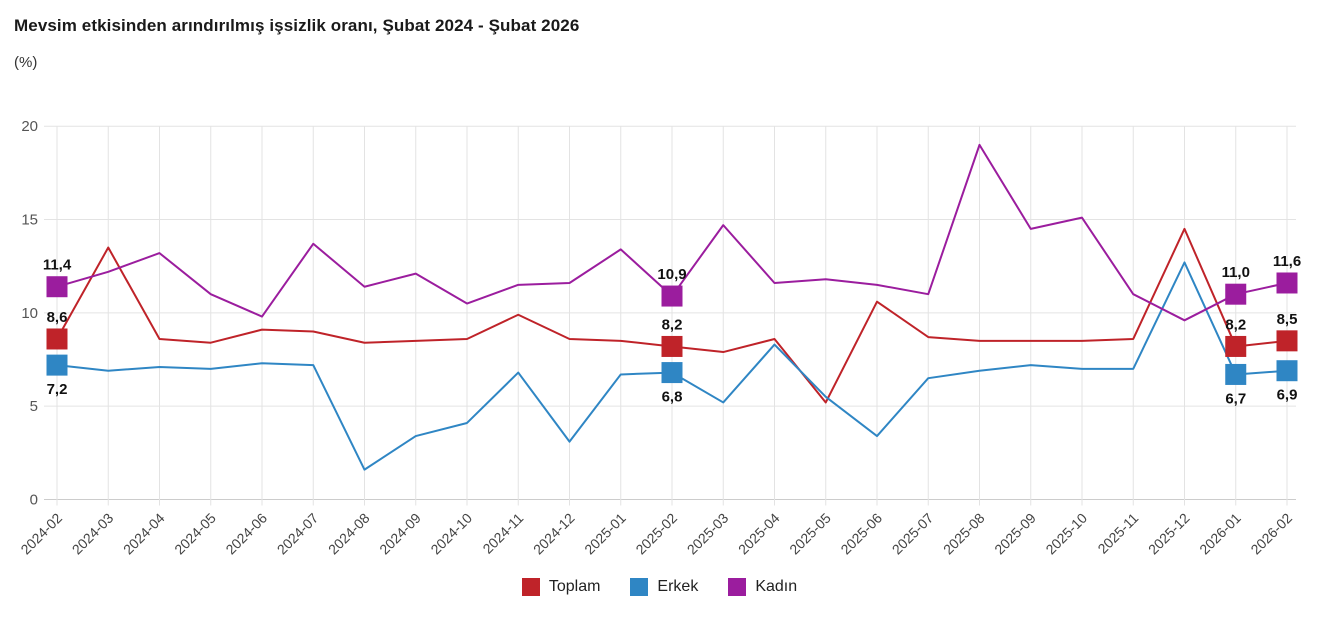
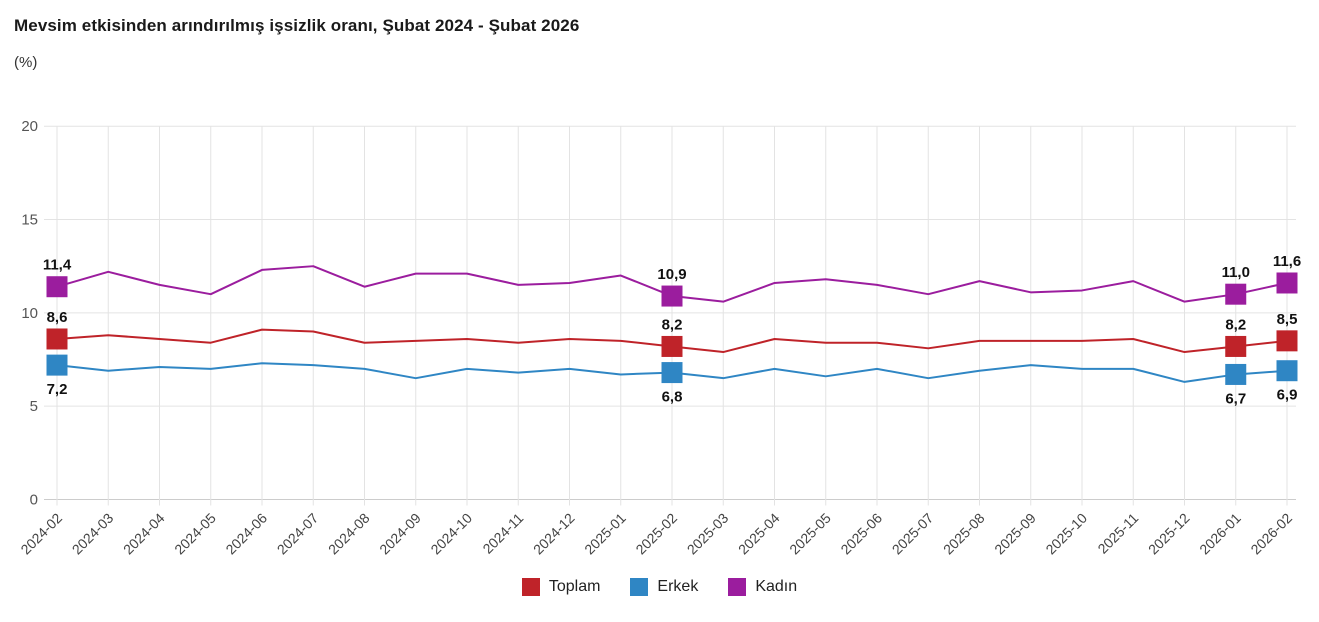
Toplam/2024-03: 13.5 -> 8.8
Kadın/2024-04: 13.2 -> 11.5
Kadın/2024-06: 9.8 -> 12.3
Kadın/2024-07: 13.7 -> 12.5
Erkek/2024-08: 1.6 -> 7.0
Erkek/2024-09: 3.4 -> 6.5
Erkek/2024-10: 4.1 -> 7.0
Kadın/2024-10: 10.5 -> 12.1
Toplam/2024-11: 9.9 -> 8.4
Erkek/2024-12: 3.1 -> 7.0
Kadın/2025-01: 13.4 -> 12.0
Erkek/2025-03: 5.2 -> 6.5
Kadın/2025-03: 14.7 -> 10.6
Erkek/2025-04: 8.3 -> 7.0
Toplam/2025-05: 5.2 -> 8.4
Erkek/2025-05: 5.5 -> 6.6
Toplam/2025-06: 10.6 -> 8.4
Erkek/2025-06: 3.4 -> 7.0
Toplam/2025-07: 8.7 -> 8.1
Kadın/2025-08: 19.0 -> 11.7
Kadın/2025-09: 14.5 -> 11.1
Kadın/2025-10: 15.1 -> 11.2
Kadın/2025-11: 11.0 -> 11.7
Toplam/2025-12: 14.5 -> 7.9
Erkek/2025-12: 12.7 -> 6.3
Kadın/2025-12: 9.6 -> 10.6
